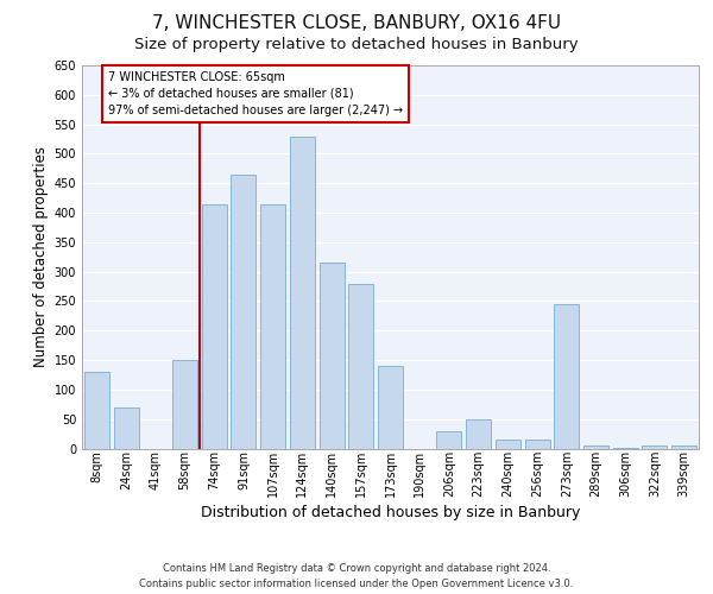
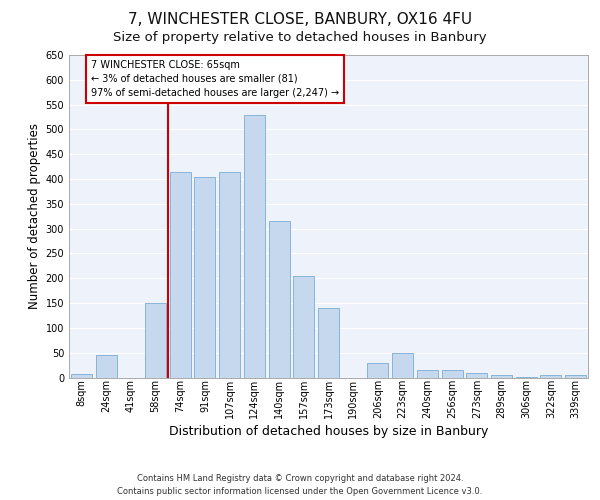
8sqm: 130 -> 8
24sqm: 70 -> 45
91sqm: 465 -> 405
157sqm: 280 -> 205
273sqm: 245 -> 10
